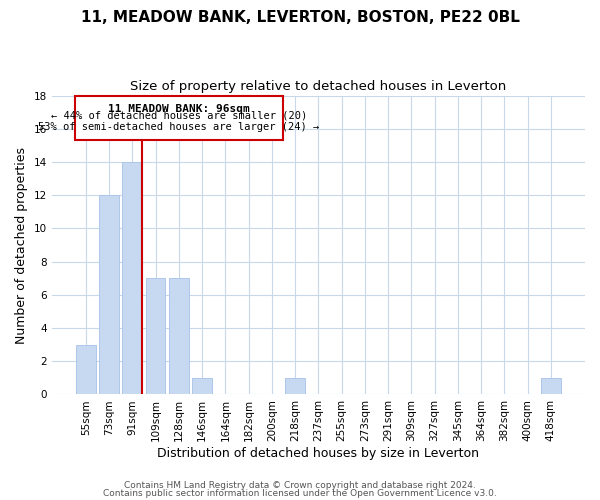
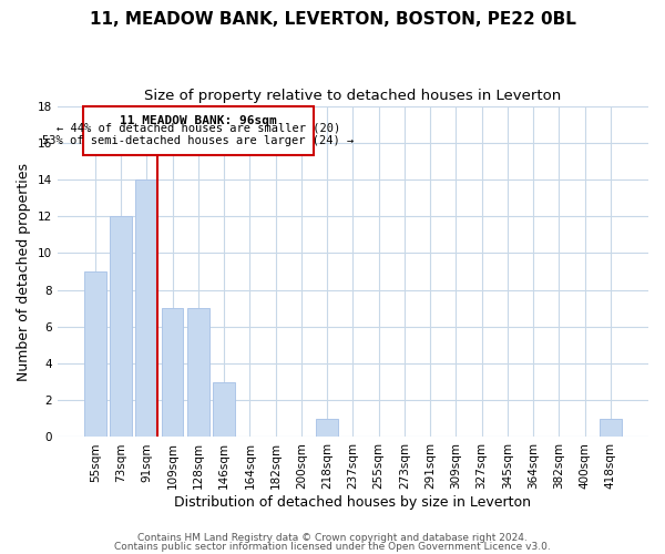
55sqm: 3 -> 9
146sqm: 1 -> 3
